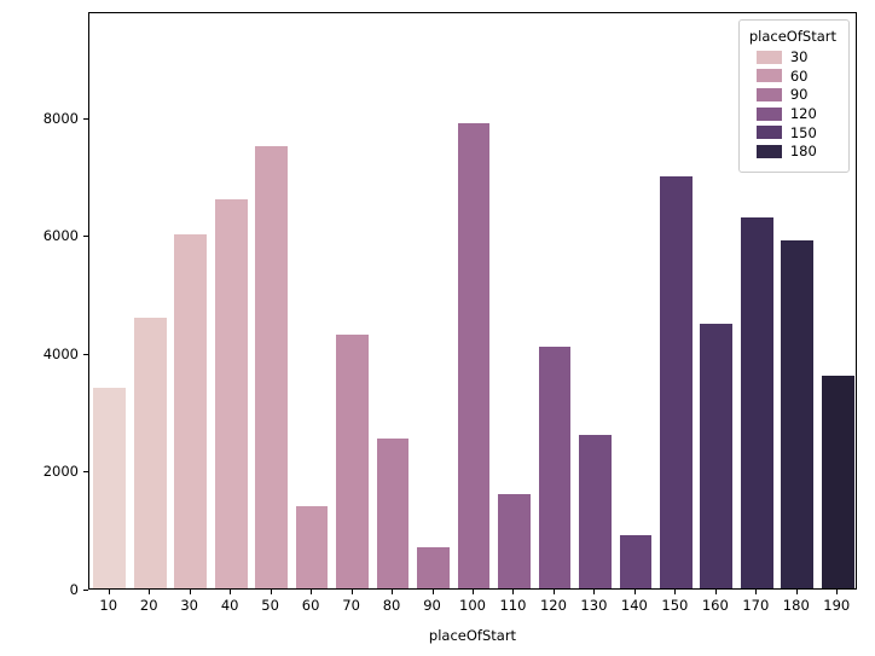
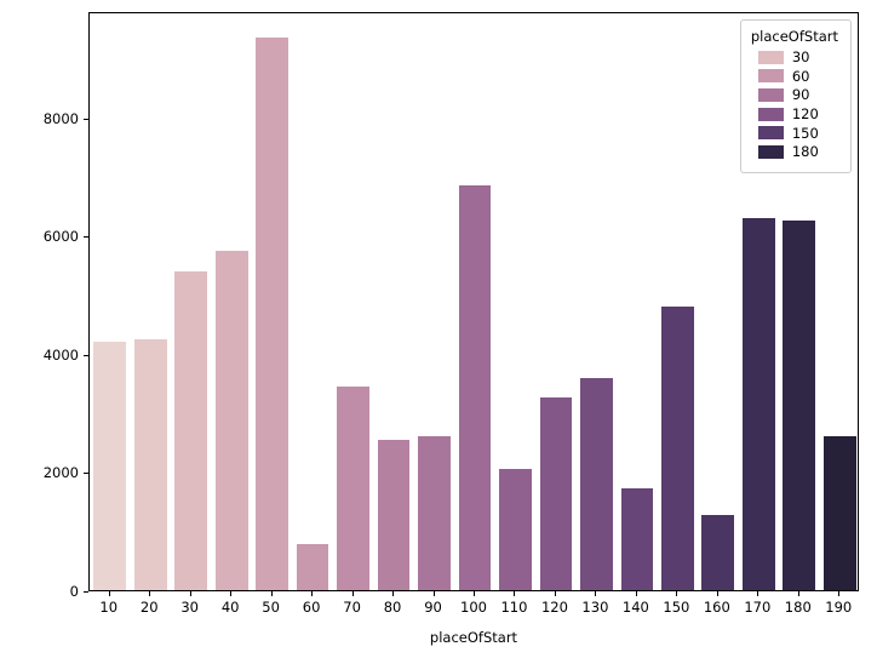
10: 3400 -> 4200
20: 4600 -> 4200
30: 6000 -> 5400
40: 6600 -> 5800
50: 7500 -> 9400
60: 1400 -> 800
70: 4300 -> 3400
90: 700 -> 2600
100: 7900 -> 6800
110: 1600 -> 2000
120: 4100 -> 3200
130: 2600 -> 3600
140: 900 -> 1700
150: 7000 -> 4800
160: 4500 -> 1300
180: 5900 -> 6200
190: 3600 -> 2600
